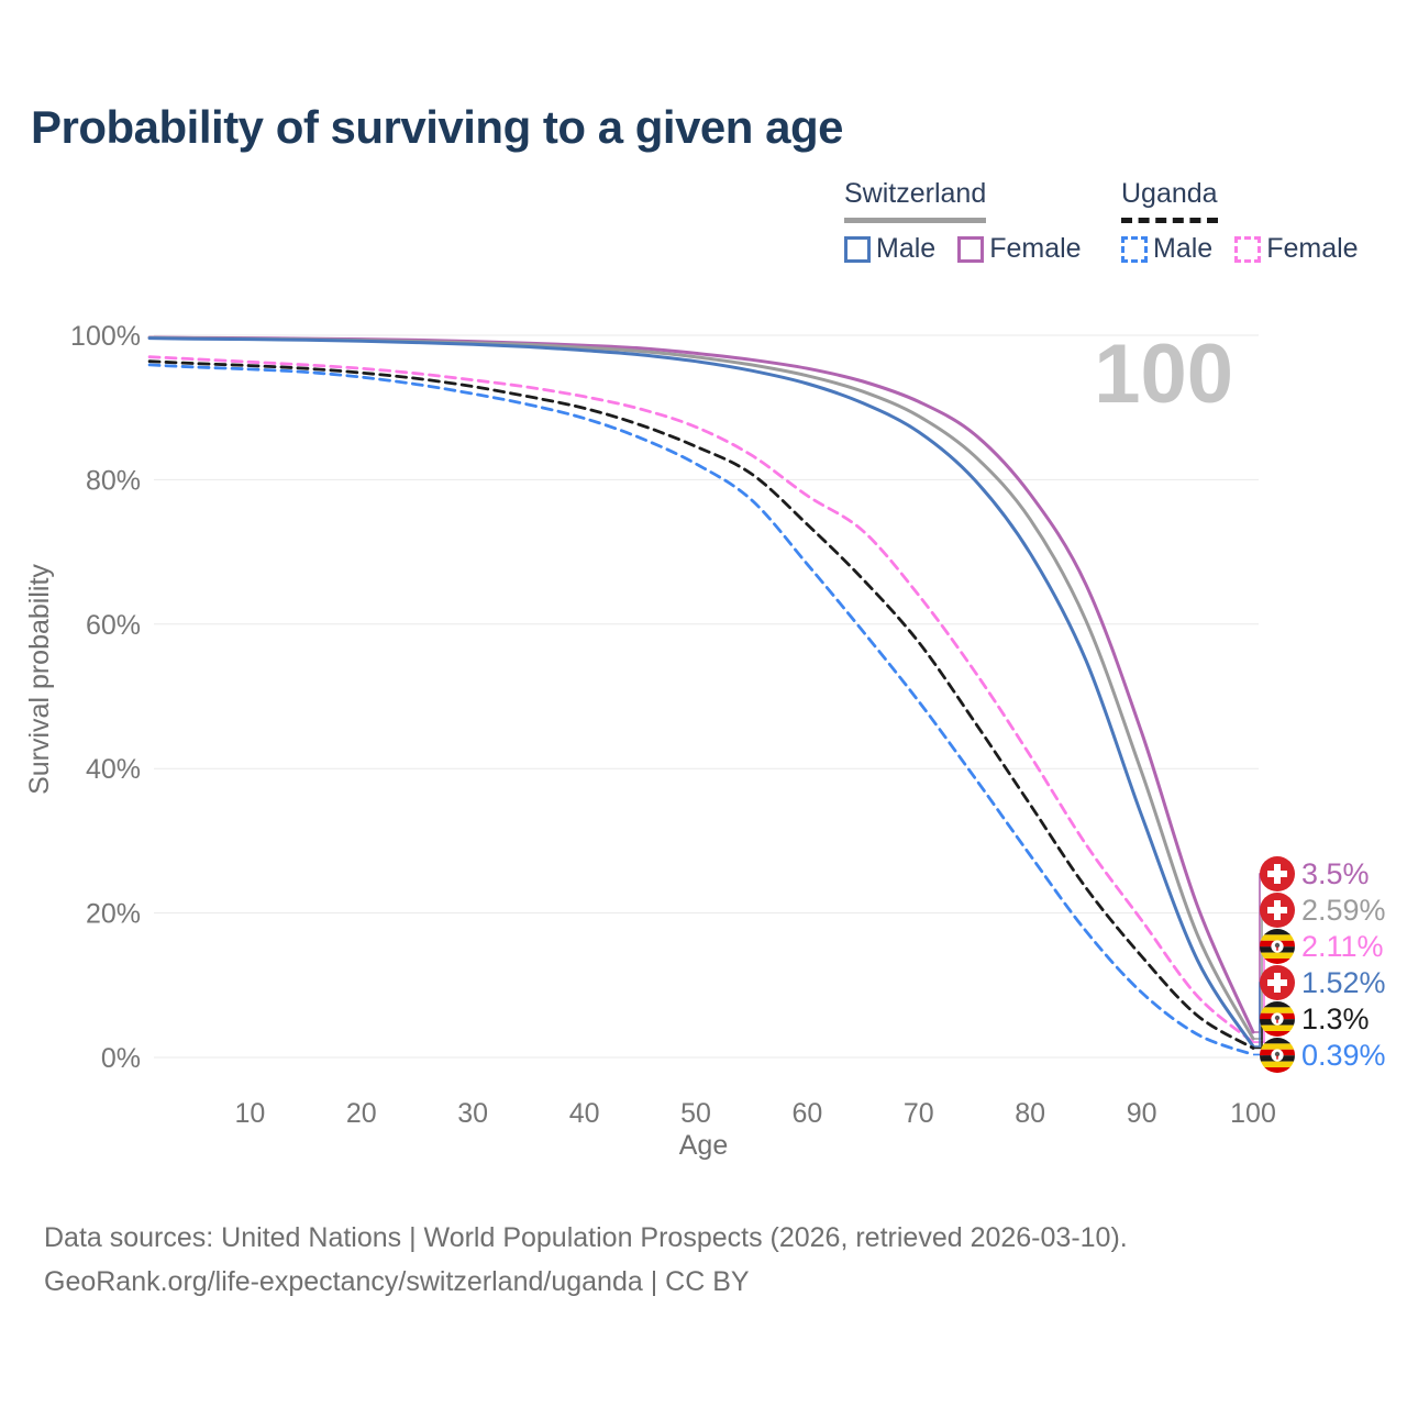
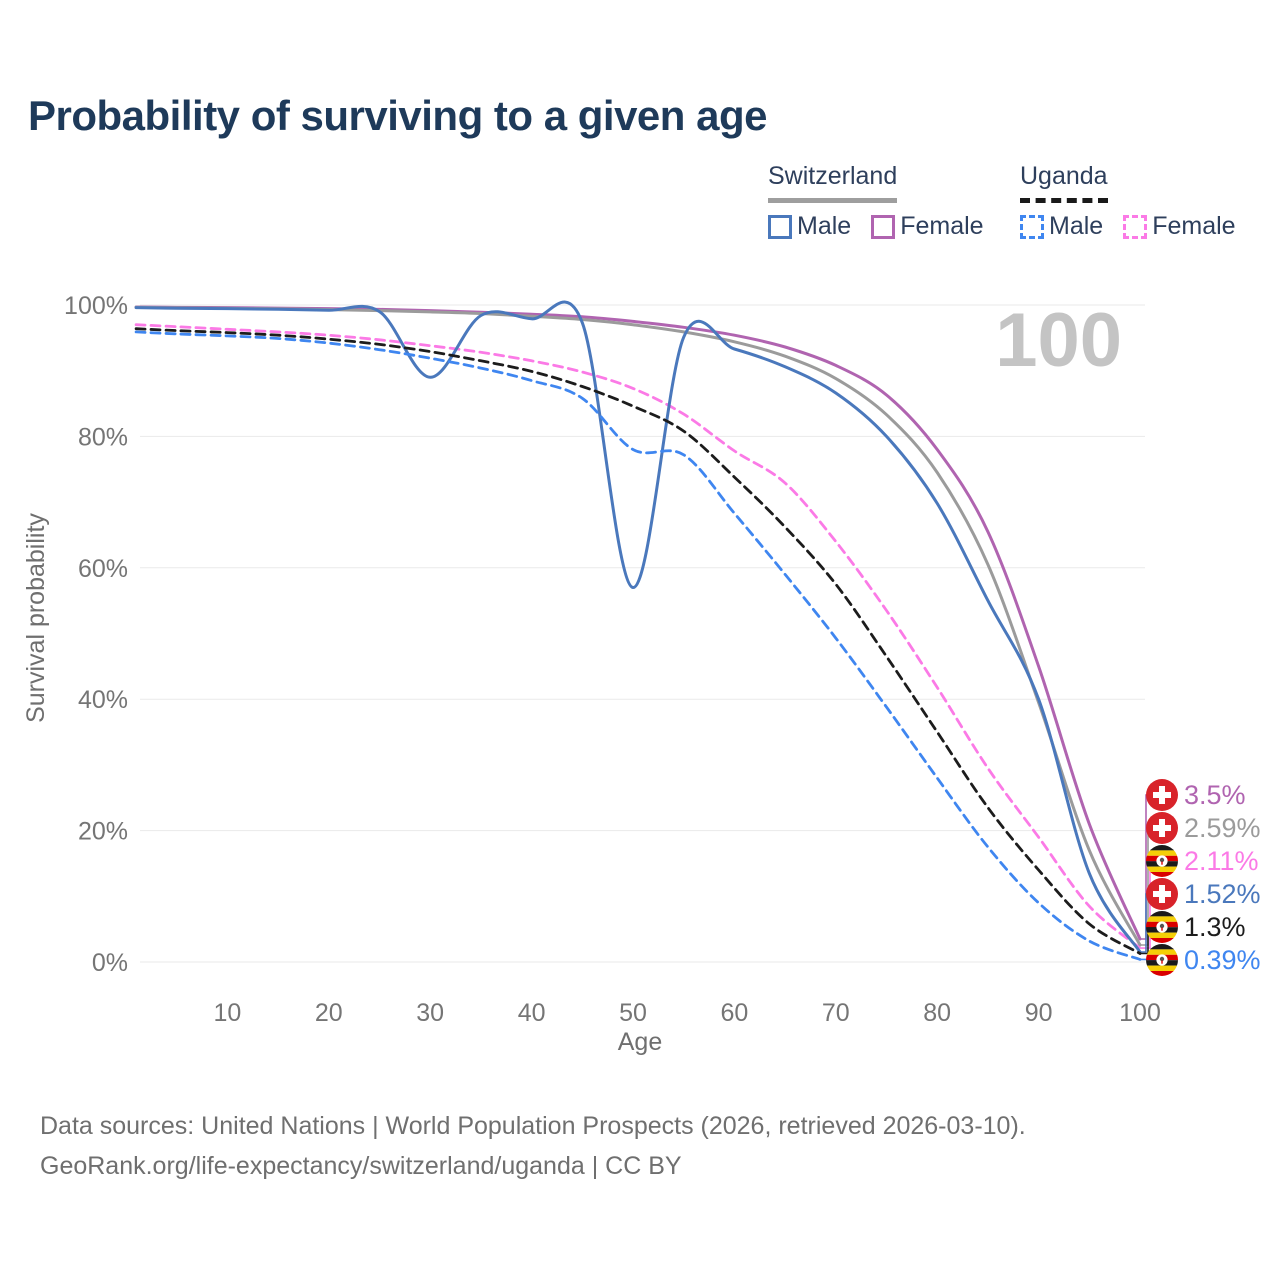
Switzerland Male/30: 99% -> 89%
Switzerland Male/50: 96% -> 57%
Uganda Male/50: 82% -> 78%
Switzerland Male/90: 34% -> 40%
